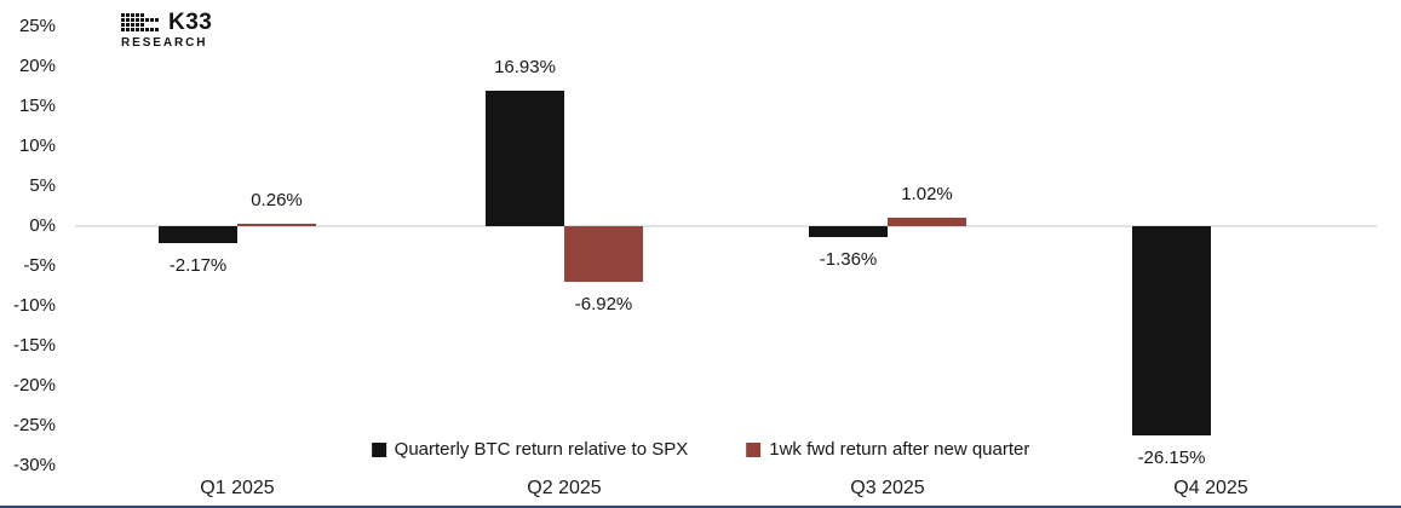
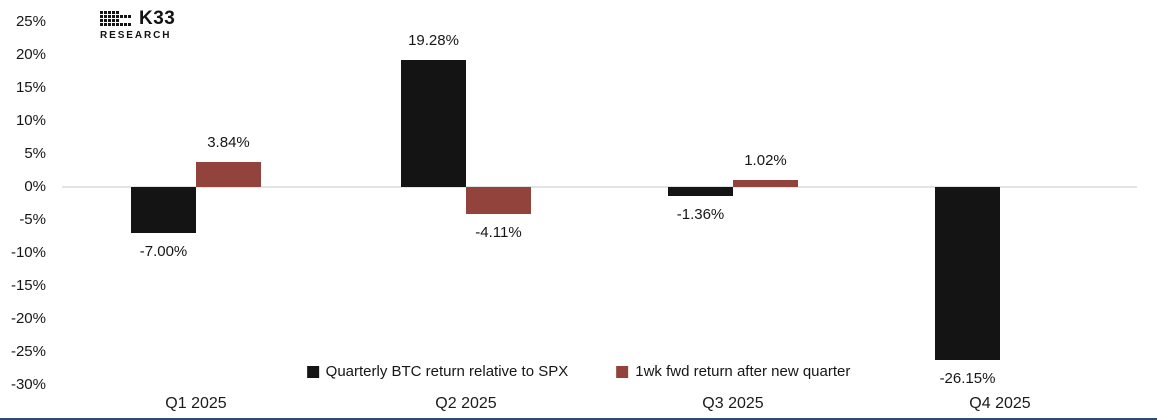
Quarterly BTC return relative to SPX/Q1 2025: -2.17% -> -7.00%
1wk fwd return after new quarter/Q1 2025: 0.26% -> 3.84%
Quarterly BTC return relative to SPX/Q2 2025: 16.93% -> 19.28%
1wk fwd return after new quarter/Q2 2025: -6.92% -> -4.11%
